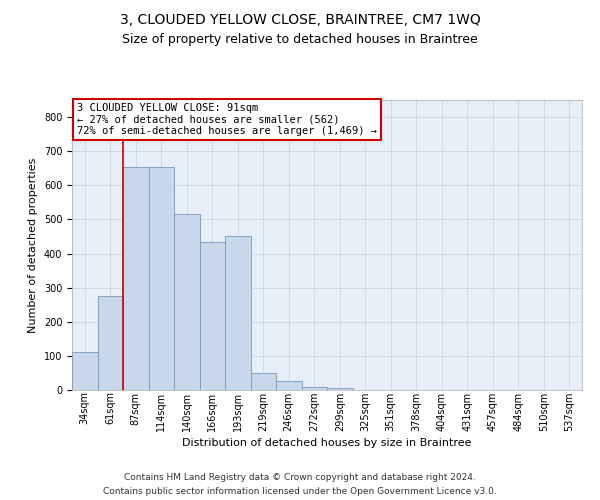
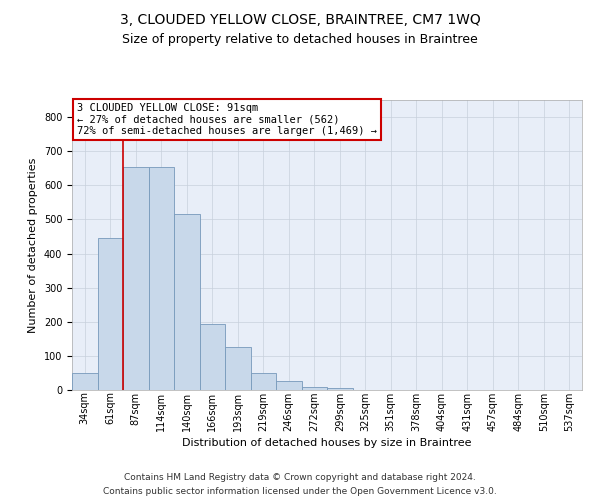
34sqm: 110 -> 50
61sqm: 275 -> 445
166sqm: 435 -> 193
193sqm: 450 -> 125
